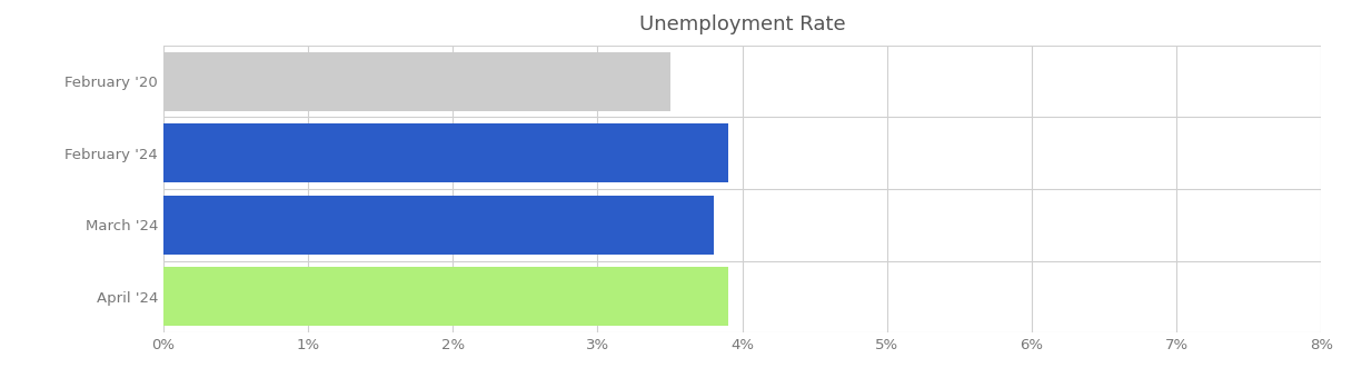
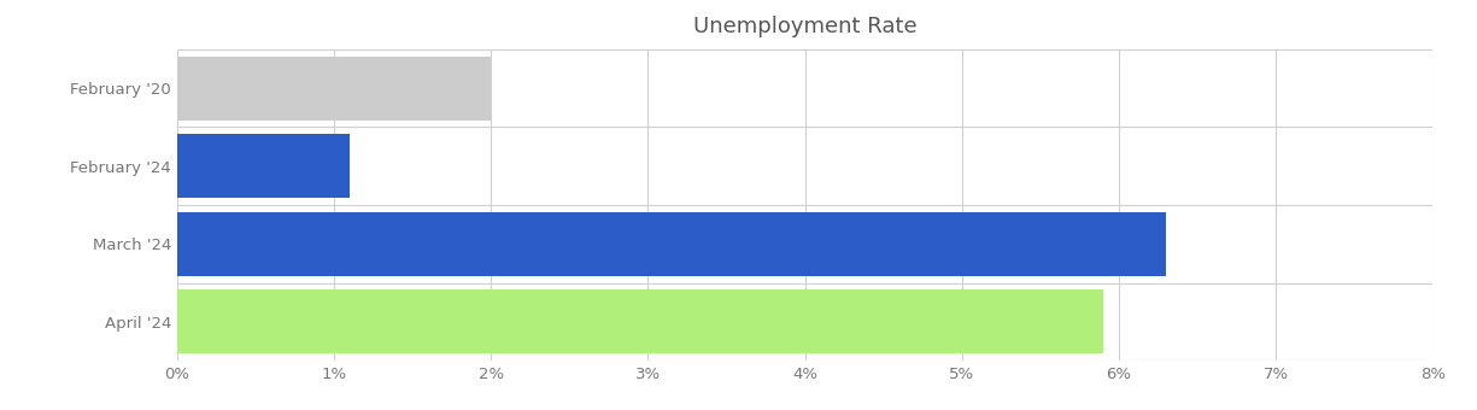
February '20: 3.5% -> 2.0%
February '24: 3.9% -> 1.1%
March '24: 3.8% -> 6.3%
April '24: 3.9% -> 5.9%
